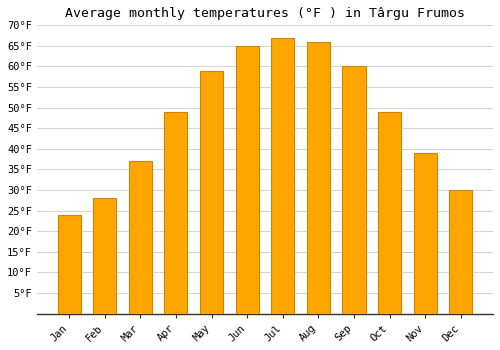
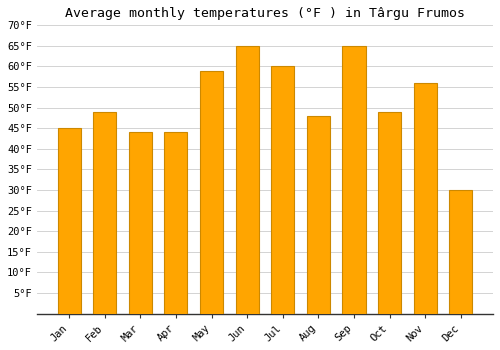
Jan: 24°F -> 45°F
Feb: 28°F -> 49°F
Mar: 37°F -> 44°F
Apr: 49°F -> 44°F
Jul: 67°F -> 60°F
Aug: 66°F -> 48°F
Sep: 60°F -> 65°F
Nov: 39°F -> 56°F
